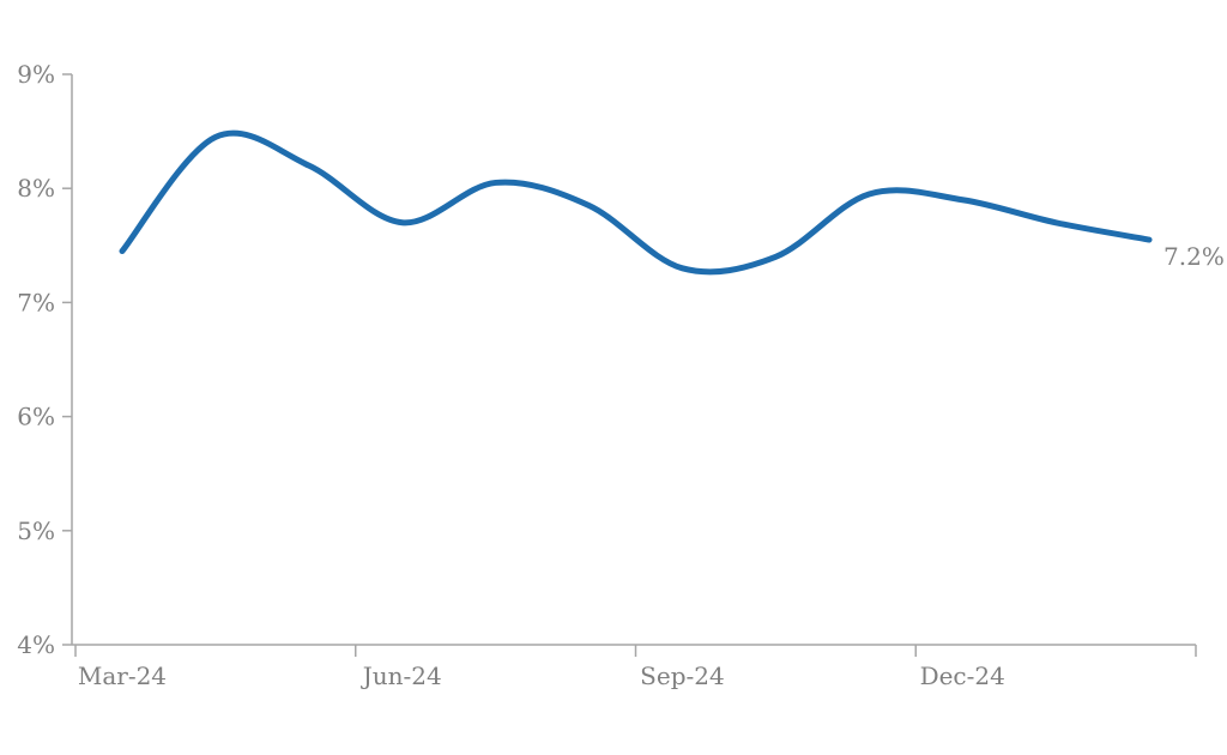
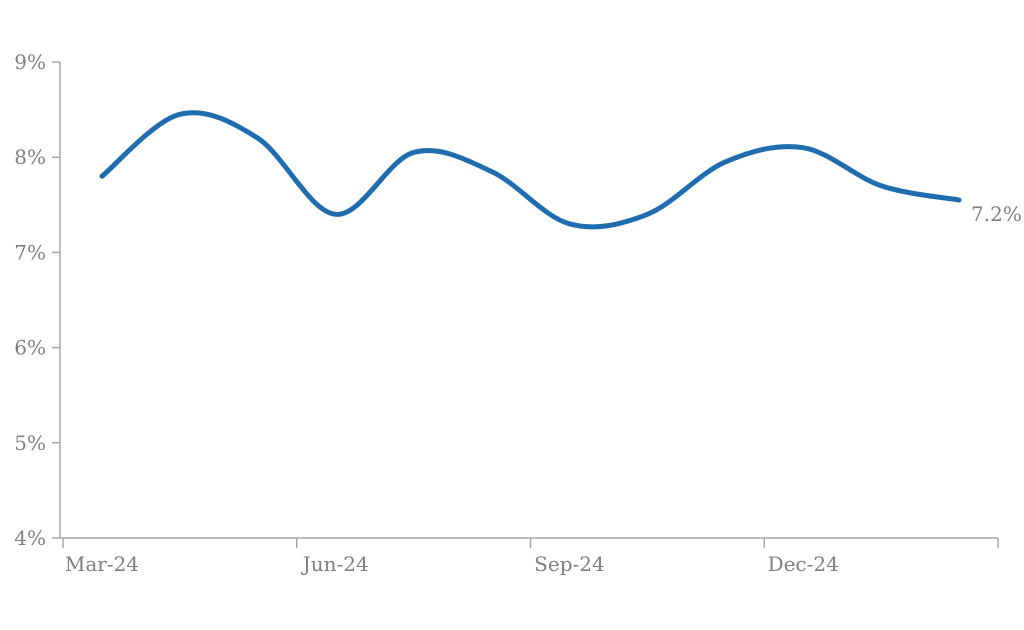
Mar-24: 7.5% -> 7.8%
Jun-24: 7.7% -> 7.4%
Dec-24: 7.9% -> 8.1%
